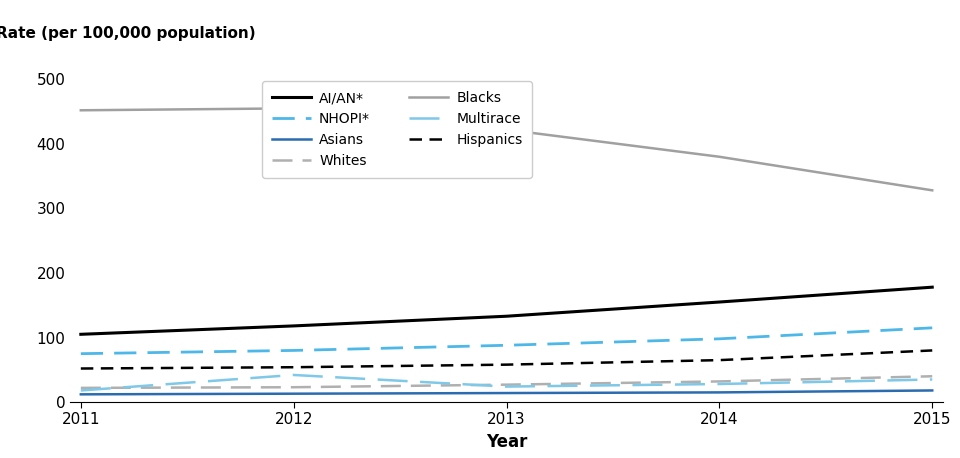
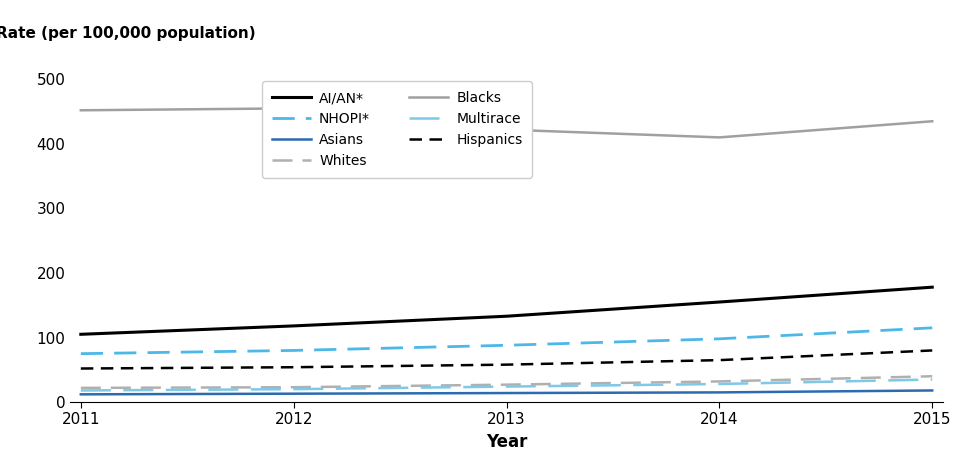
Multirace/2012: 42 -> 20
Blacks/2014: 380 -> 410
Blacks/2015: 328 -> 435
